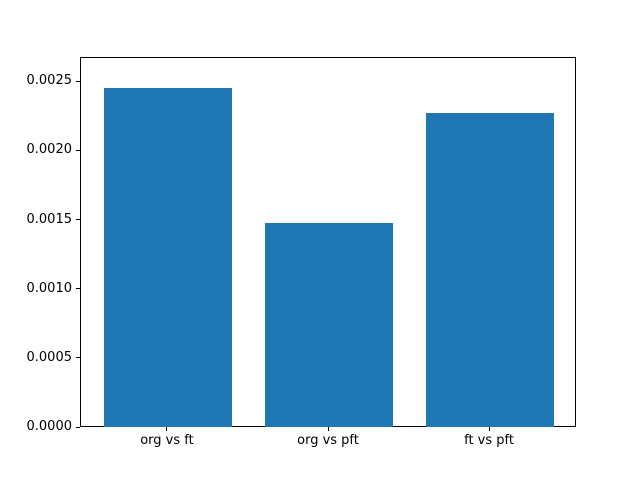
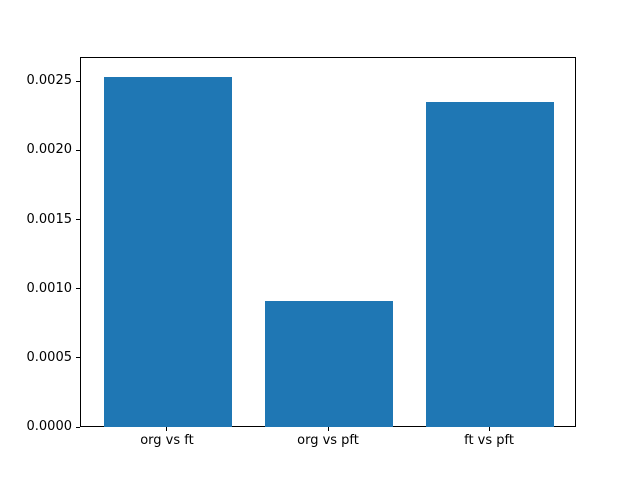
org vs ft: 0.00246 -> 0.00254
org vs pft: 0.00148 -> 0.00092
ft vs pft: 0.00228 -> 0.00236
